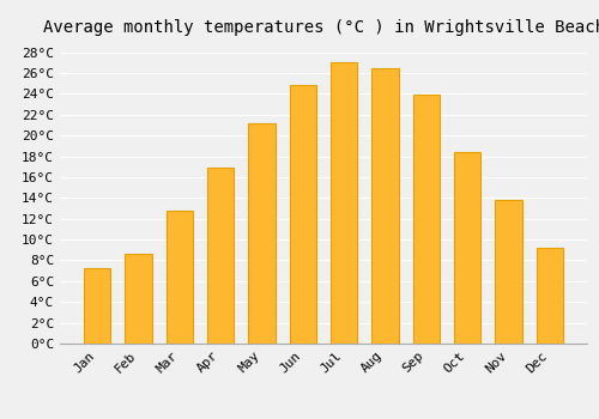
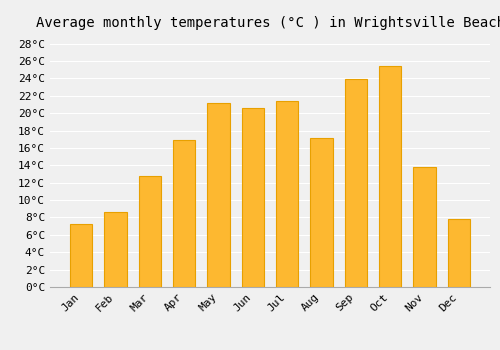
Jun: 24.8°C -> 20.6°C
Jul: 27.0°C -> 21.4°C
Aug: 26.5°C -> 17.2°C
Oct: 18.4°C -> 25.4°C
Dec: 9.2°C -> 7.8°C
